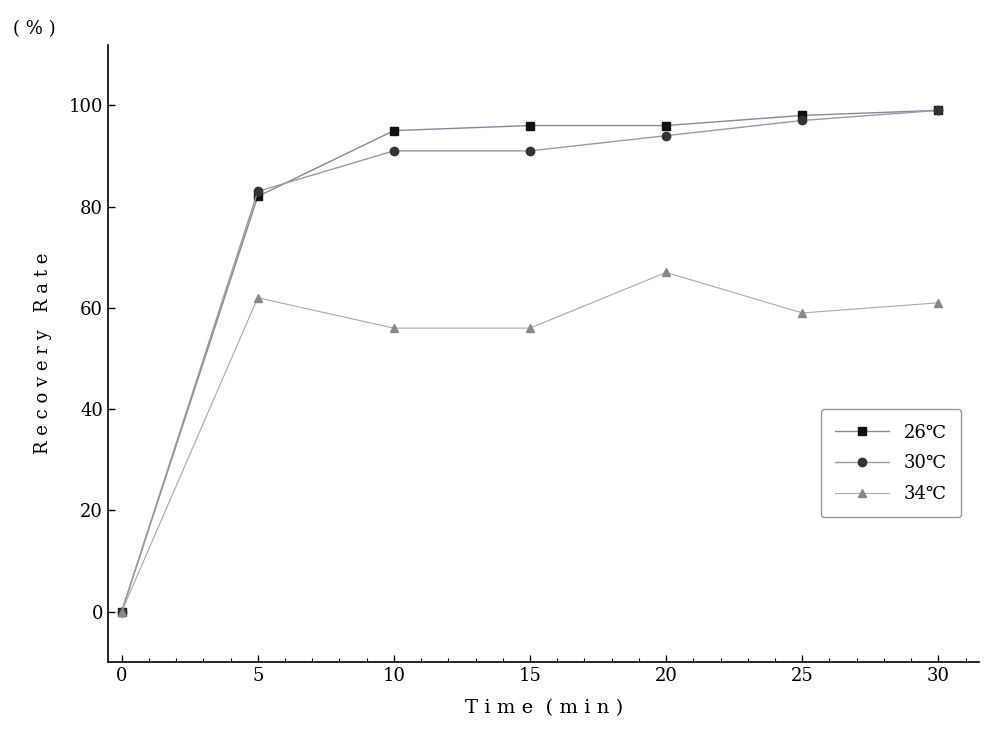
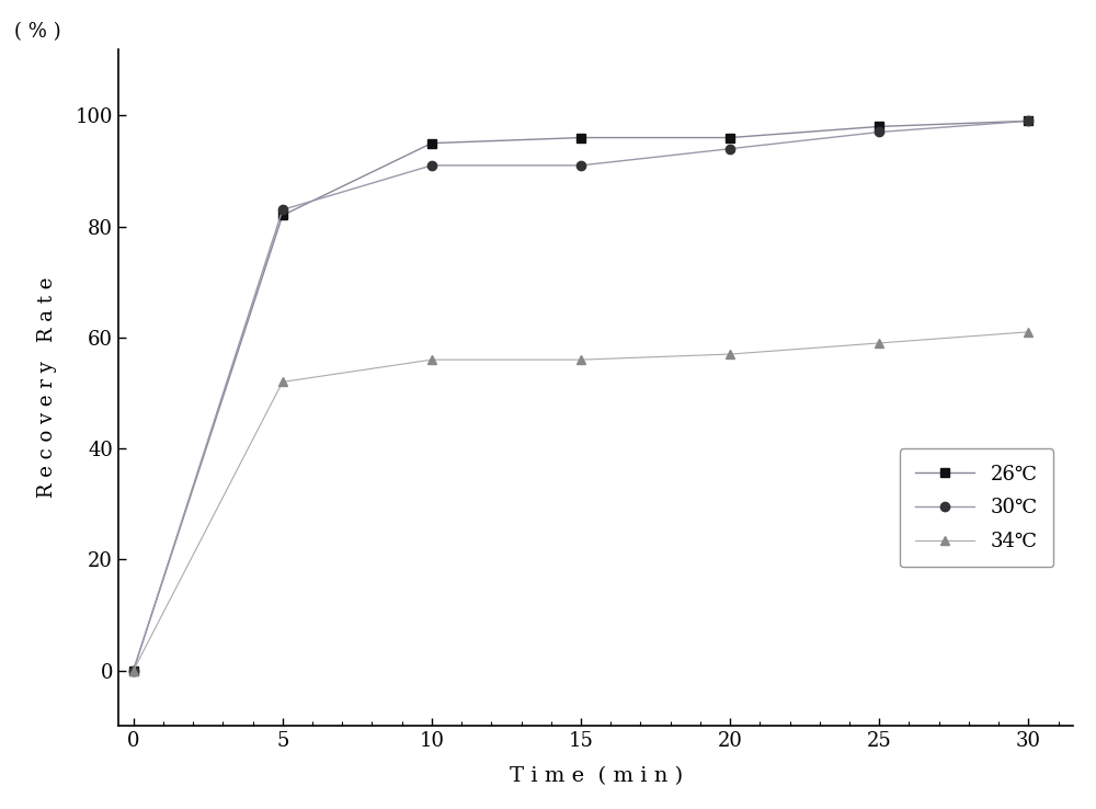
34℃/5: 62 -> 52
34℃/20: 67 -> 57
